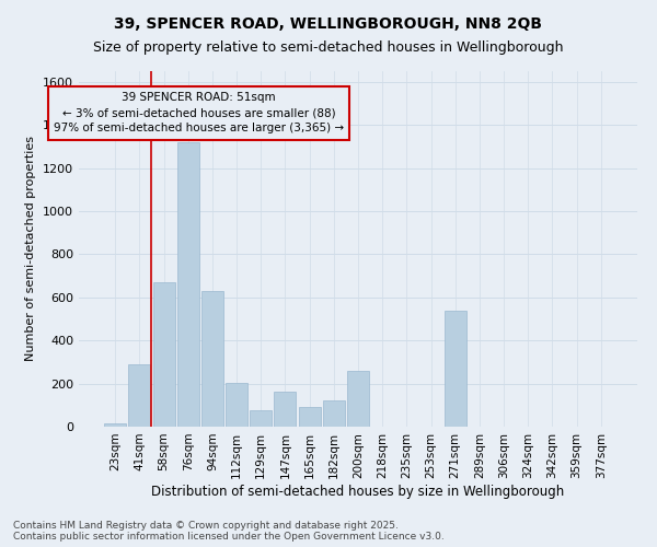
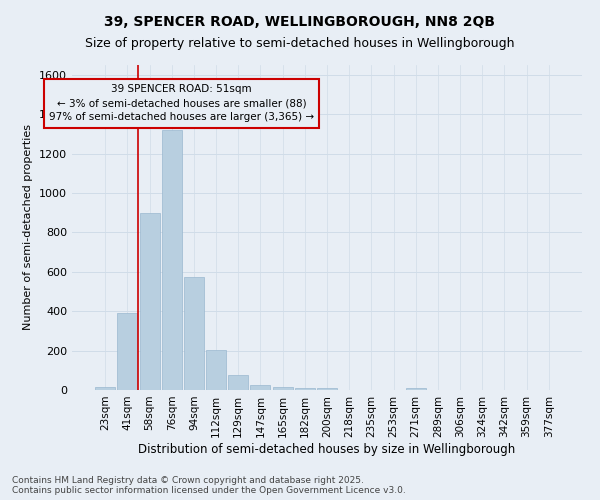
41sqm: 290 -> 390
58sqm: 670 -> 900
94sqm: 630 -> 580
147sqm: 160 -> 20
165sqm: 90 -> 20
182sqm: 120 -> 10
200sqm: 260 -> 10
271sqm: 540 -> 10
